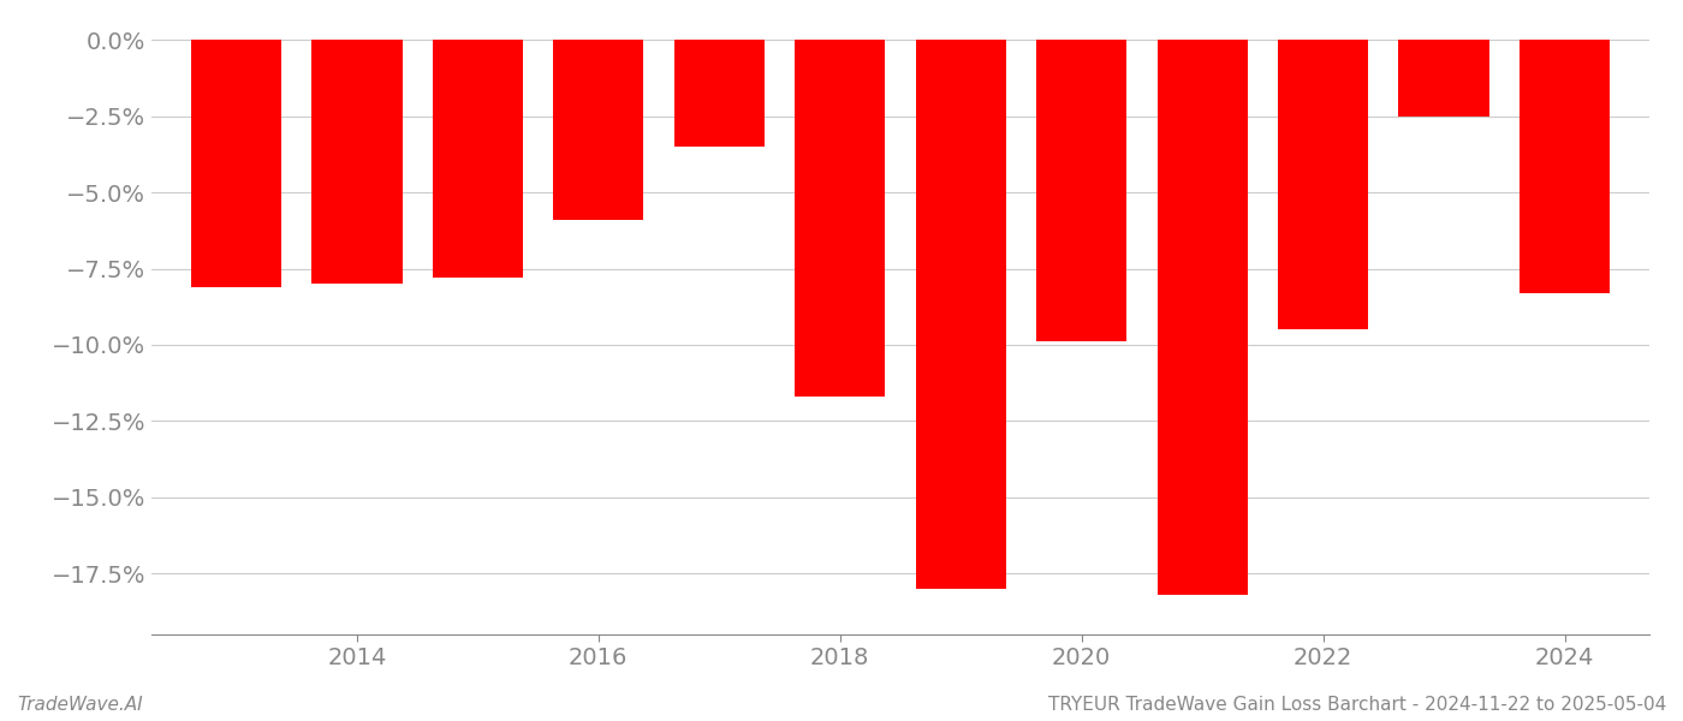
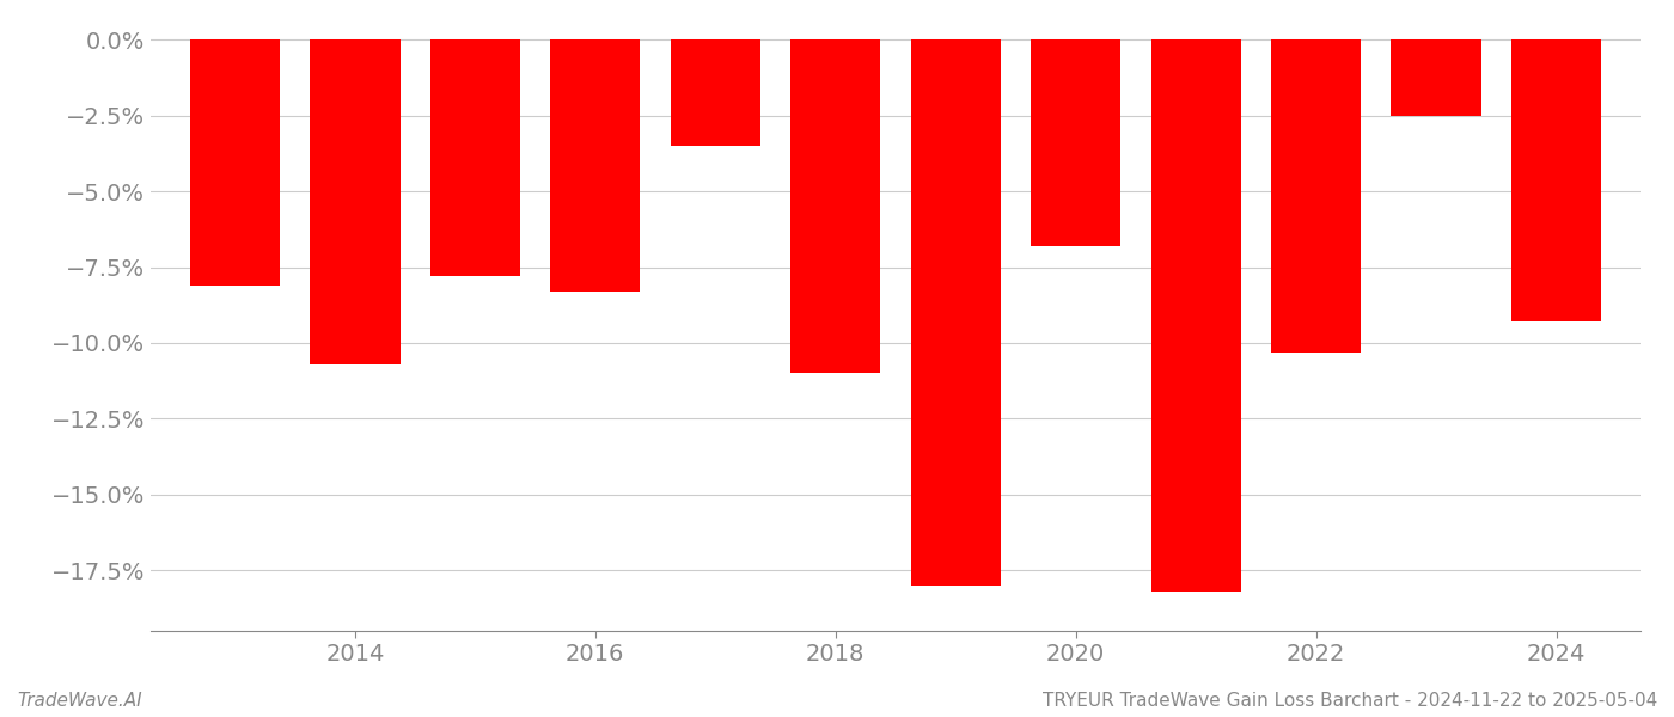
2014: -8.0% -> -10.7%
2016: -5.9% -> -8.3%
2018: -11.7% -> -11.0%
2020: -9.9% -> -6.8%
2022: -9.5% -> -10.3%
2024: -8.3% -> -9.3%
